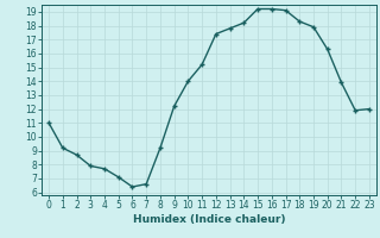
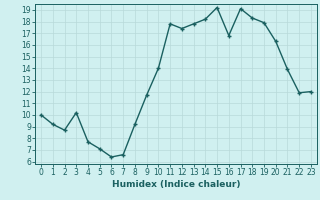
0: 11.0 -> 10.0
3: 7.9 -> 10.2
9: 12.2 -> 11.7
11: 15.2 -> 17.8
16: 19.2 -> 16.8
